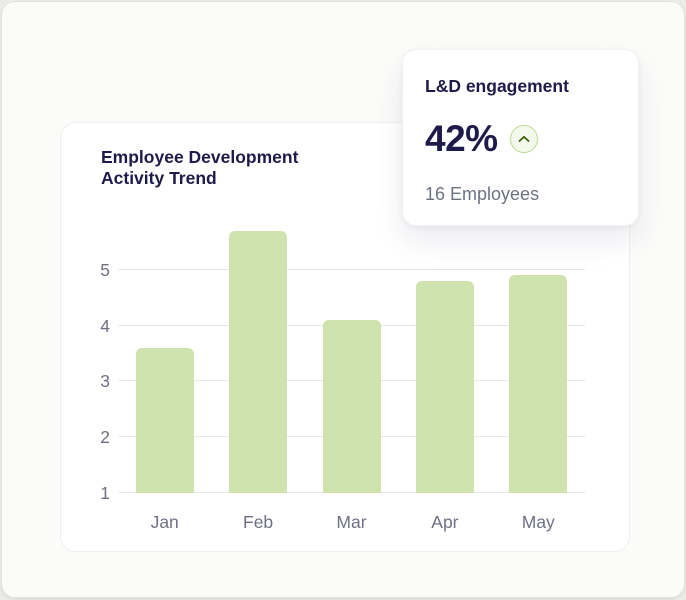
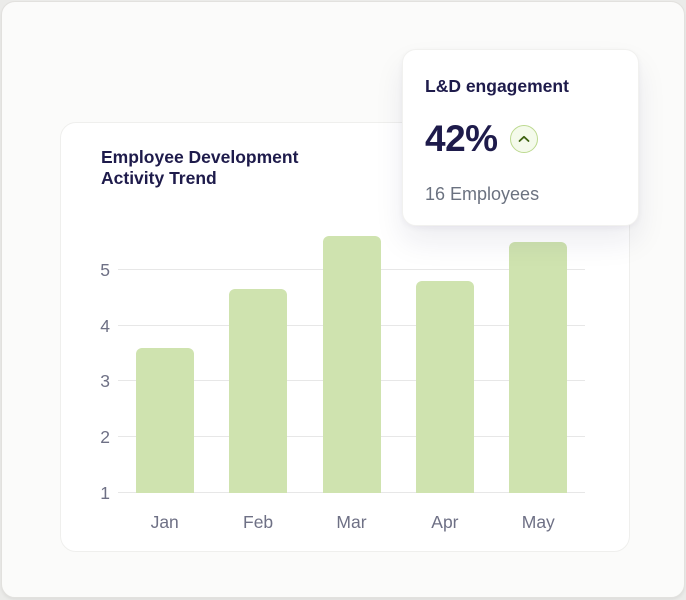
Feb: 5.7 -> 4.7
Mar: 4.1 -> 5.6
May: 4.9 -> 5.5
